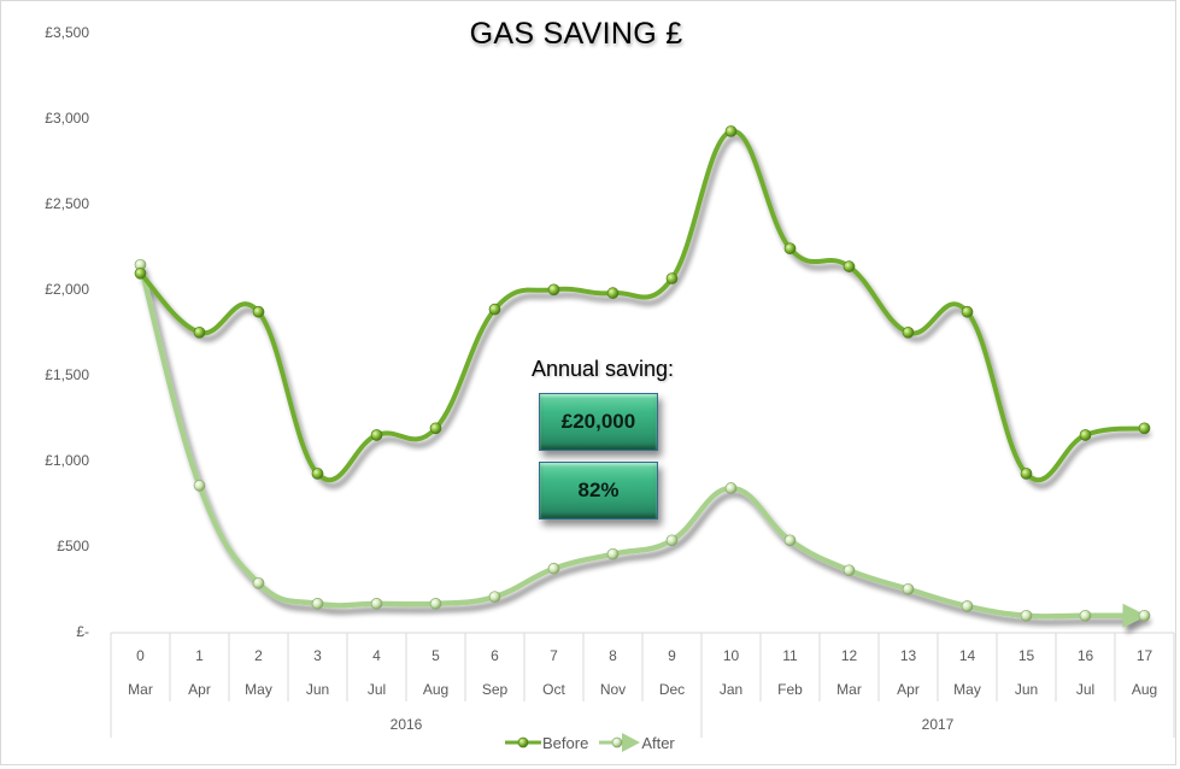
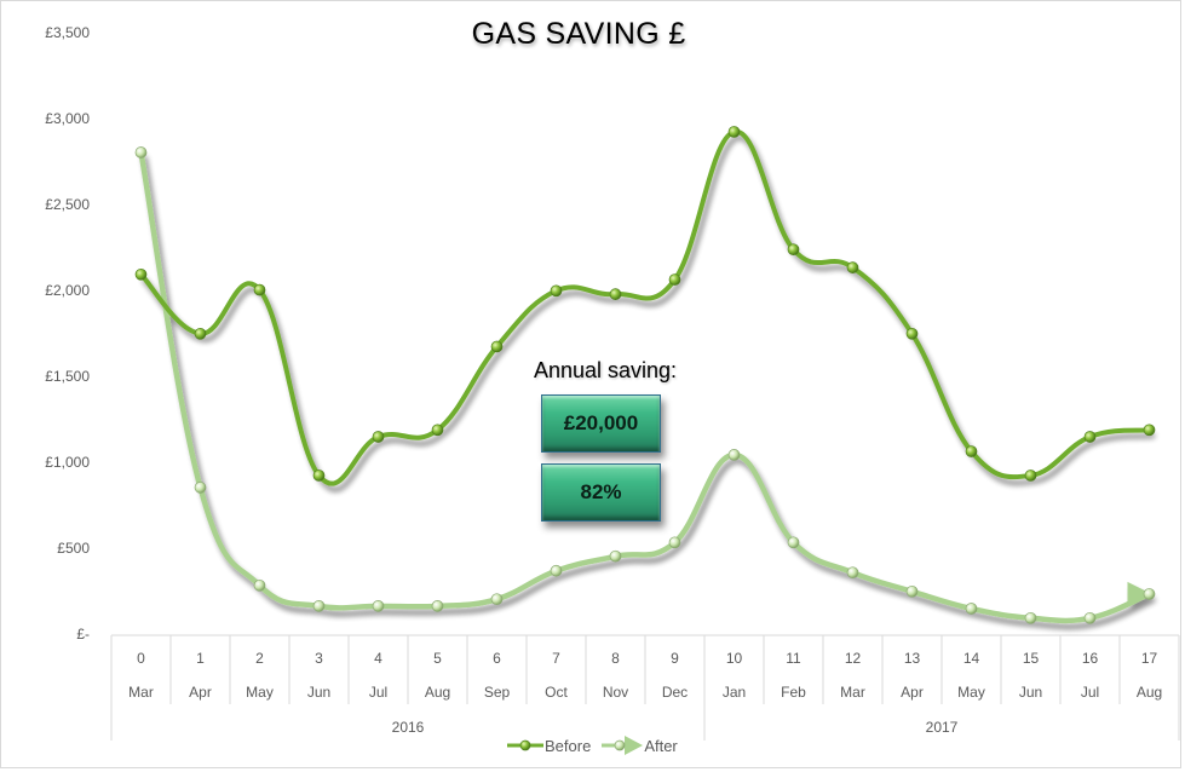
After/0: £2150 -> £2810
Before/2: £1880 -> £2010
Before/6: £1890 -> £1680
After/10: £840 -> £1050
Before/14: £1880 -> £1070
After/17: £100 -> £240
